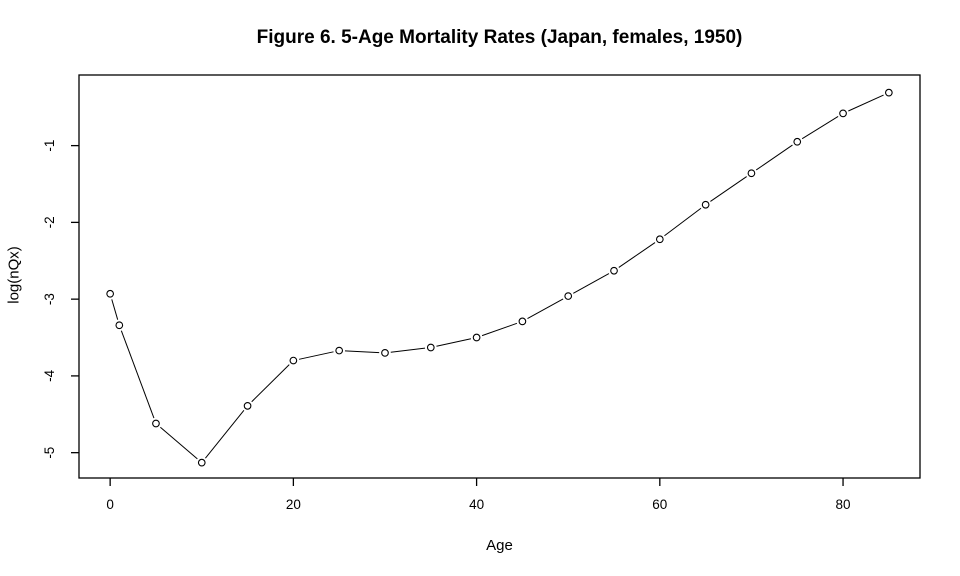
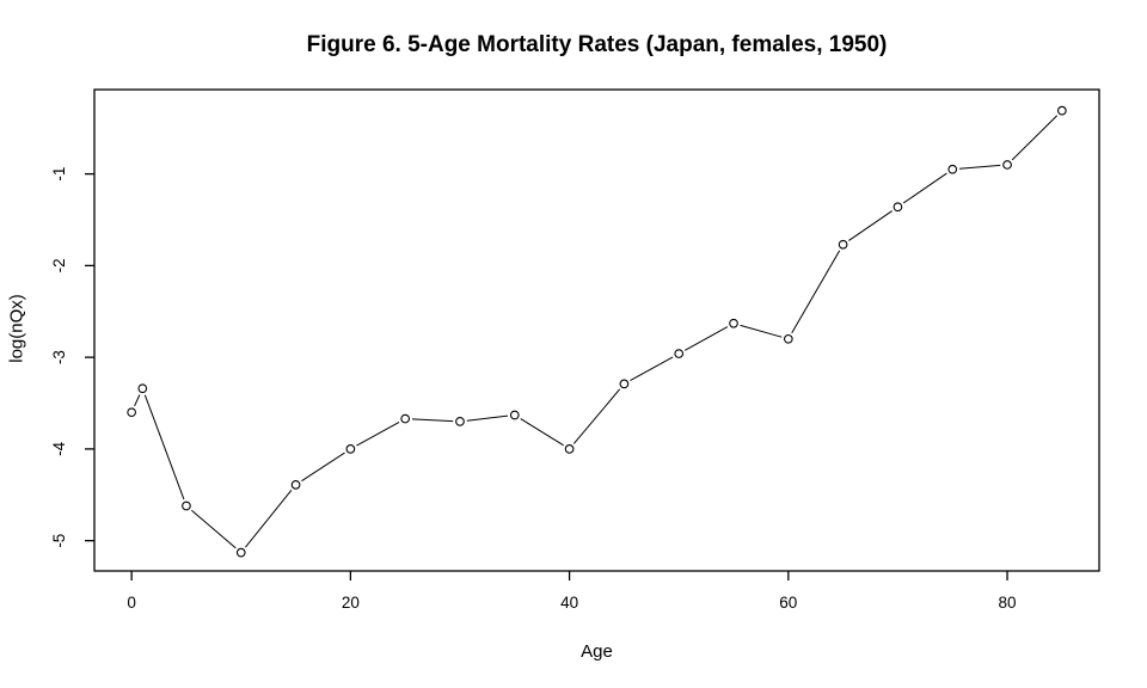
0: -2.9 -> -3.6
20: -3.8 -> -4.0
40: -3.5 -> -4.0
60: -2.2 -> -2.8
80: -0.6 -> -0.9
